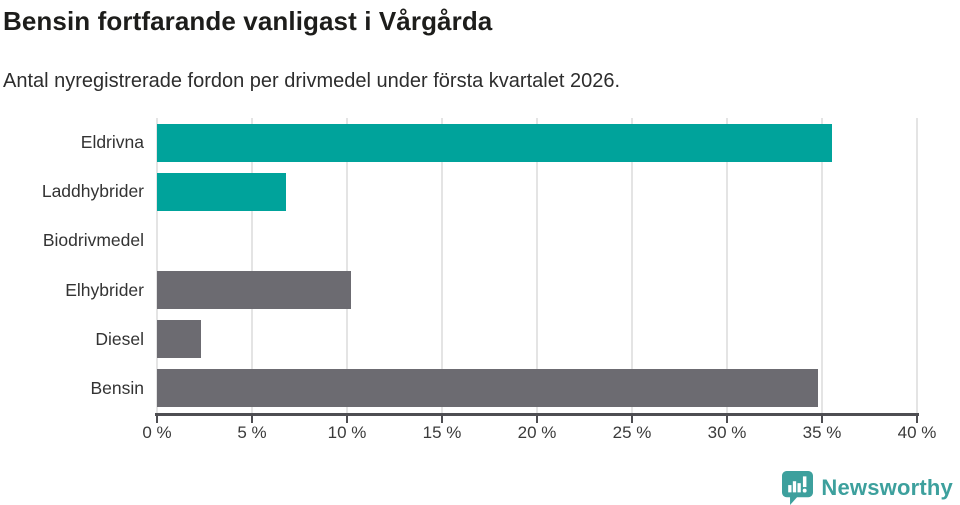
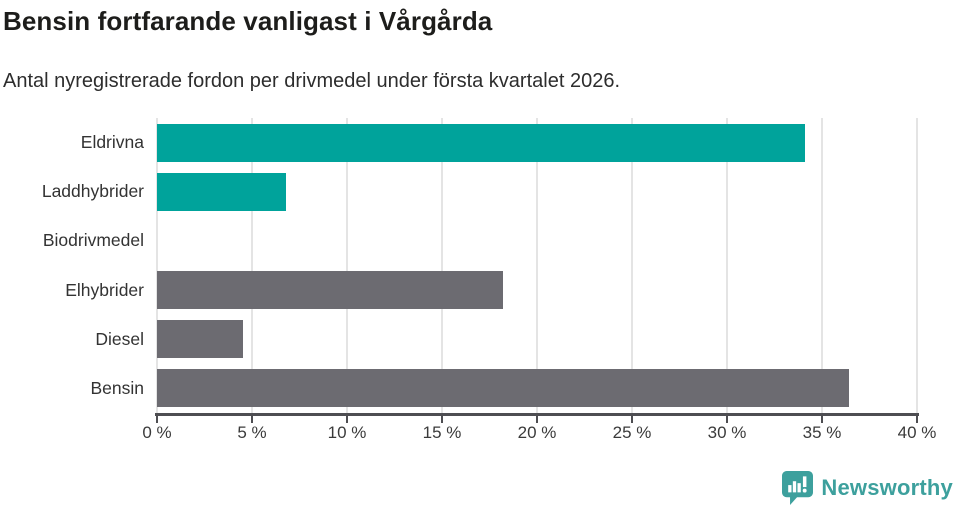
Eldrivna: 35.5% -> 34.1%
Elhybrider: 10.2% -> 18.2%
Diesel: 2.3% -> 4.5%
Bensin: 34.8% -> 36.4%
